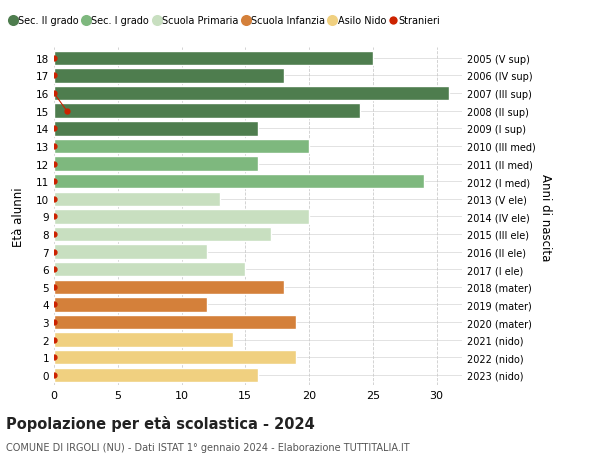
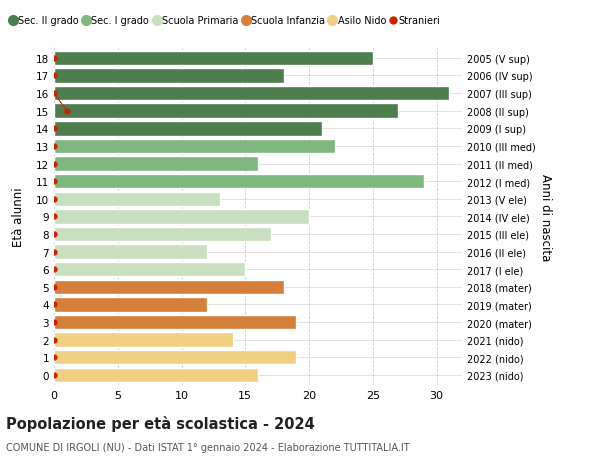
15: 24 -> 27
14: 16 -> 21
13: 20 -> 22
